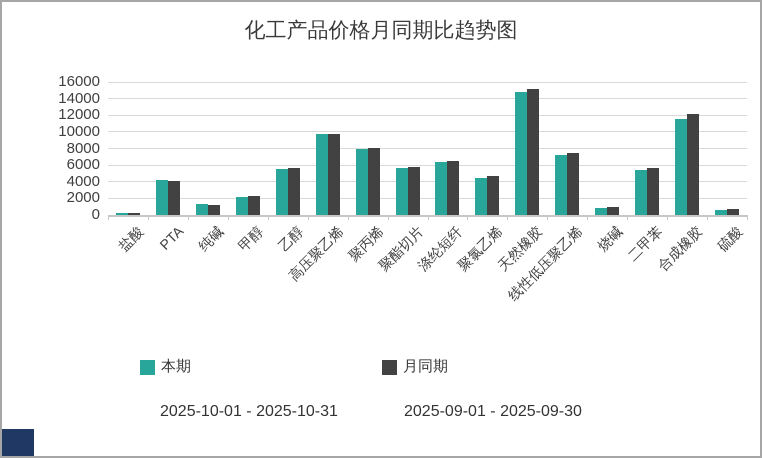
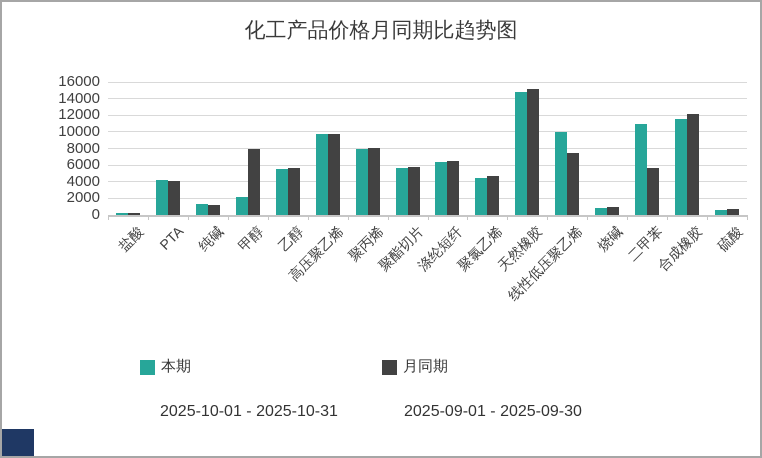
月同期/甲醇: 2000 -> 8000
本期/线性低压聚乙烯: 7000 -> 10000
本期/二甲苯: 5000 -> 11000
